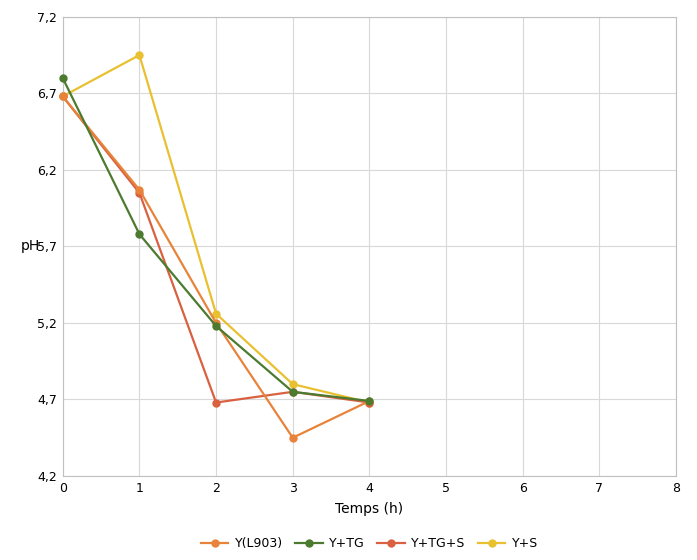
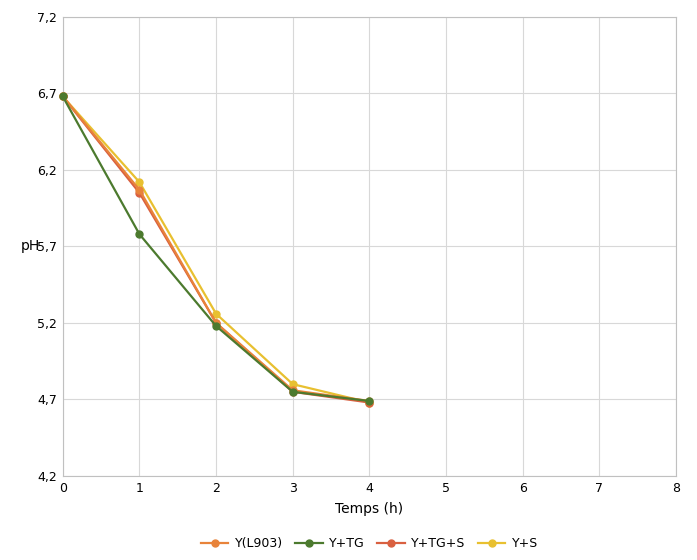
Y+TG/0: 6,80 -> 6,68
Y+S/1: 6,95 -> 6,12
Y+TG+S/2: 4,68 -> 5,20
Y(L903)/3: 4,45 -> 4,76
